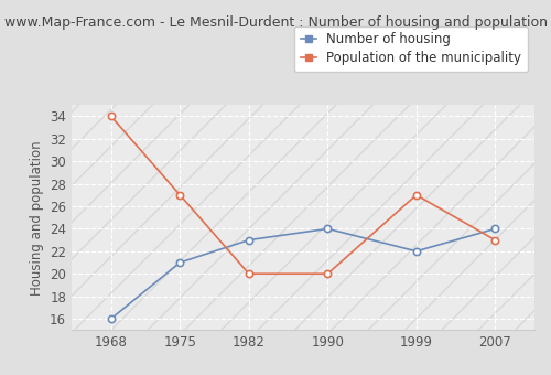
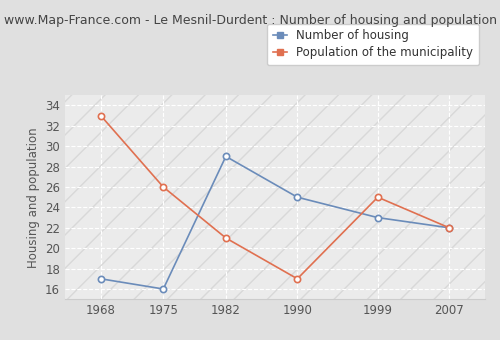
Number of housing/1968: 16 -> 17
Population of the municipality/1968: 34 -> 33
Number of housing/1975: 21 -> 16
Population of the municipality/1975: 27 -> 26
Number of housing/1982: 23 -> 29
Population of the municipality/1982: 20 -> 21
Number of housing/1990: 24 -> 25
Population of the municipality/1990: 20 -> 17
Number of housing/1999: 22 -> 23
Population of the municipality/1999: 27 -> 25
Number of housing/2007: 24 -> 22
Population of the municipality/2007: 23 -> 22
